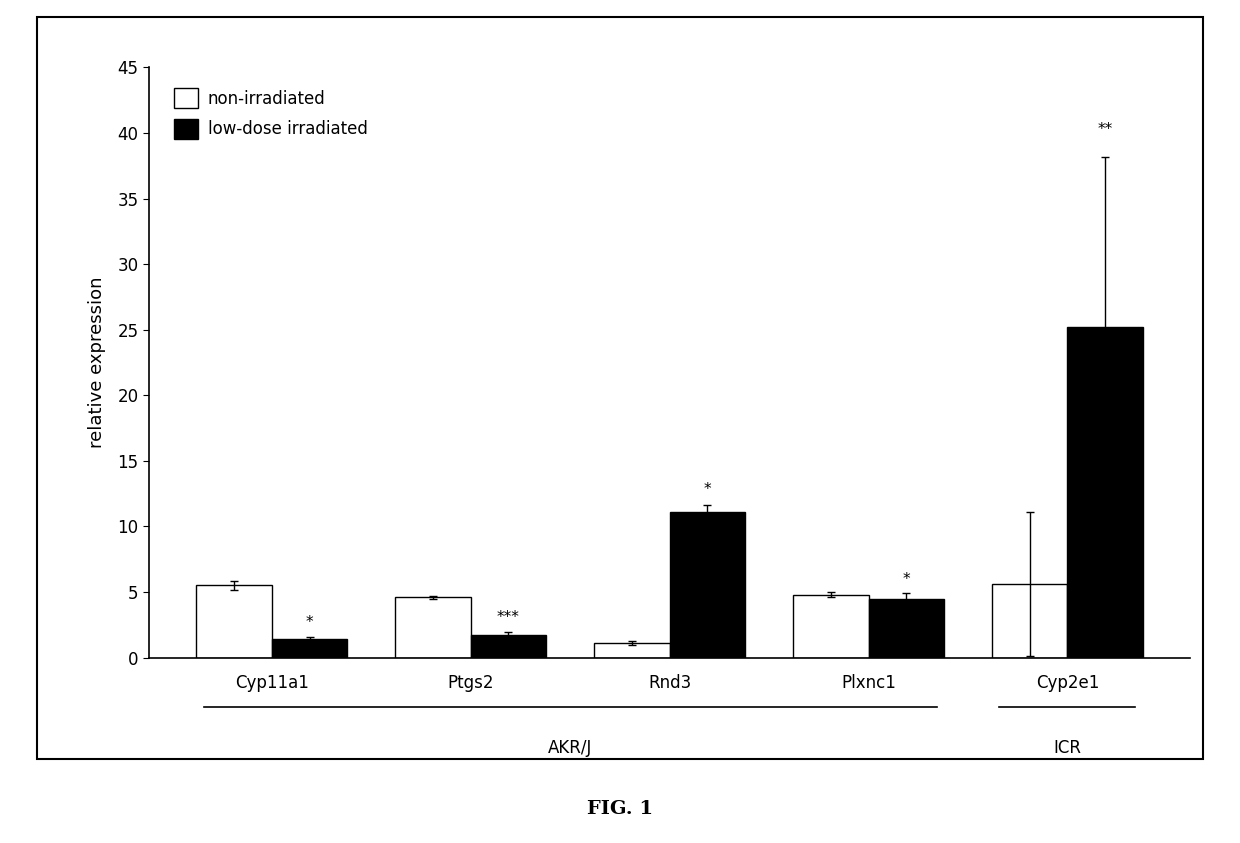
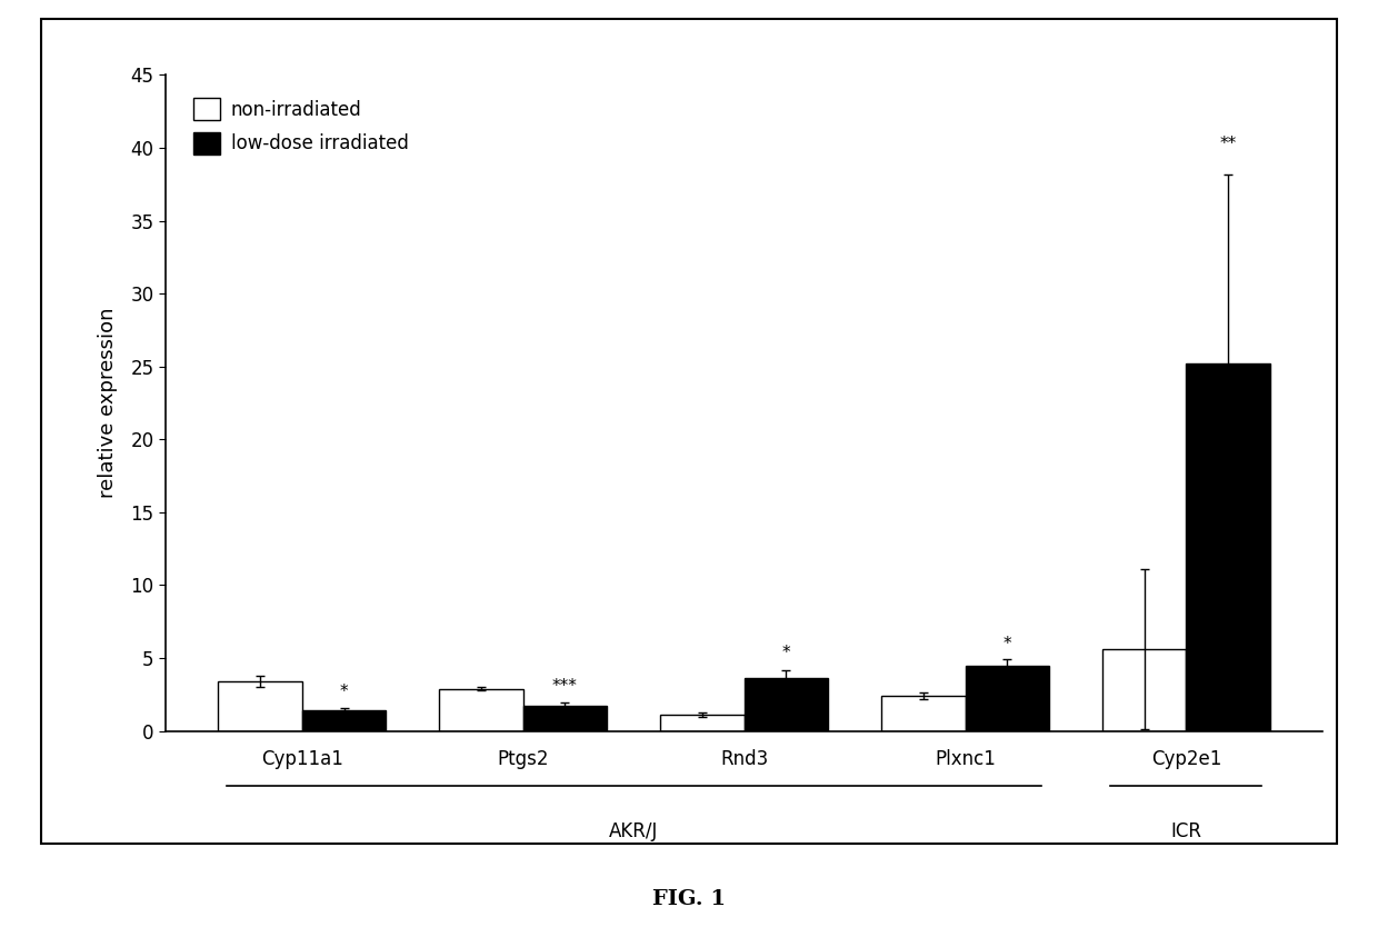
non-irradiated/Cyp11a1: 5.5 -> 3.4
non-irradiated/Ptgs2: 4.6 -> 2.9
low-dose irradiated/Rnd3: 11.1 -> 3.6
non-irradiated/Plxnc1: 4.8 -> 2.4
